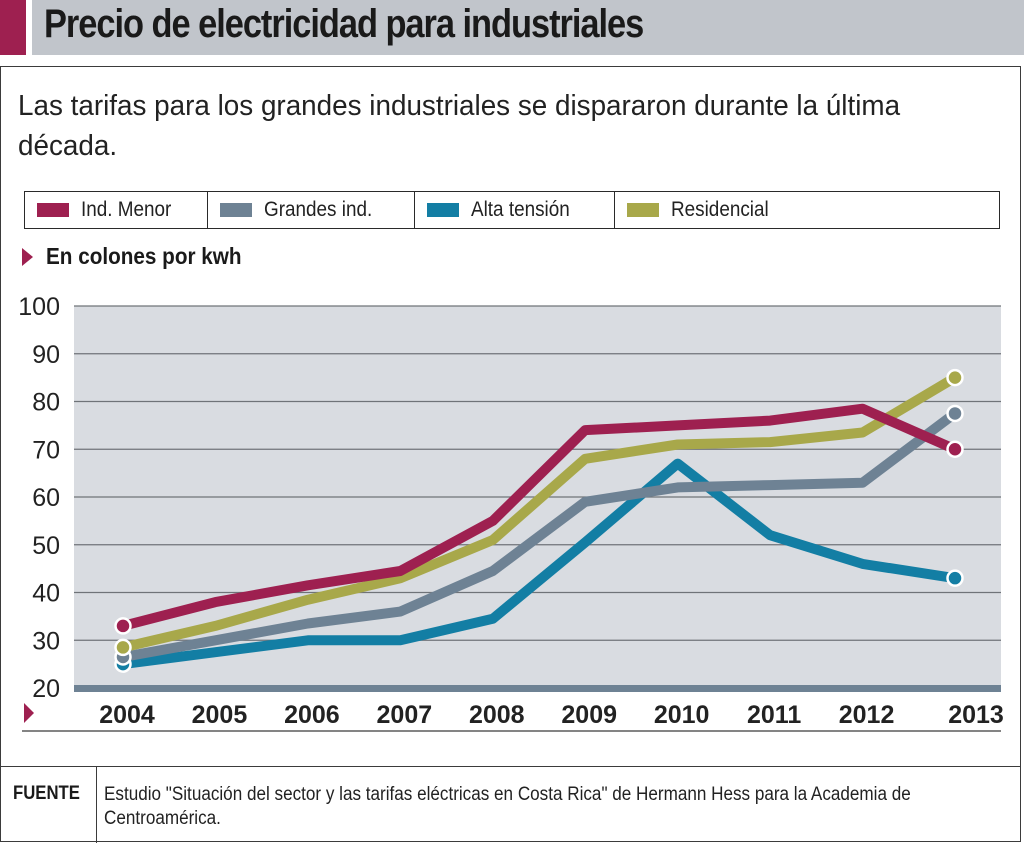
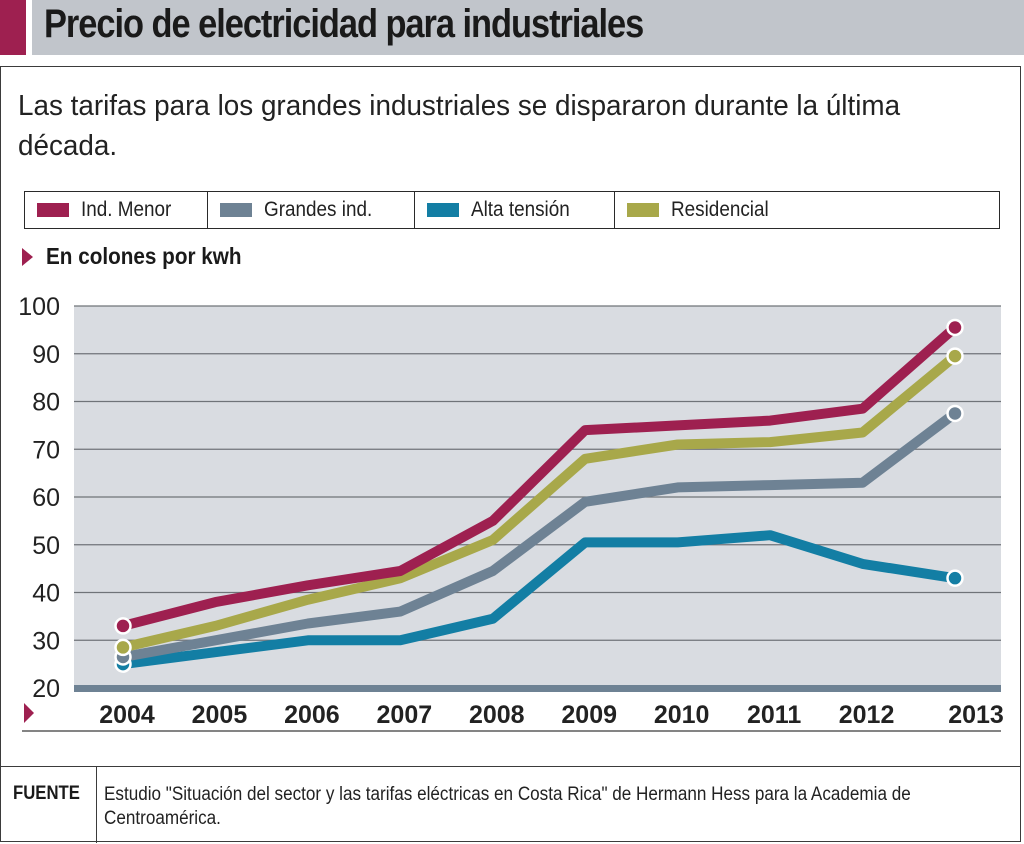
Alta tensión/2010: 67 -> 50
Ind. Menor/2013: 70 -> 96
Residencial/2013: 85 -> 90
